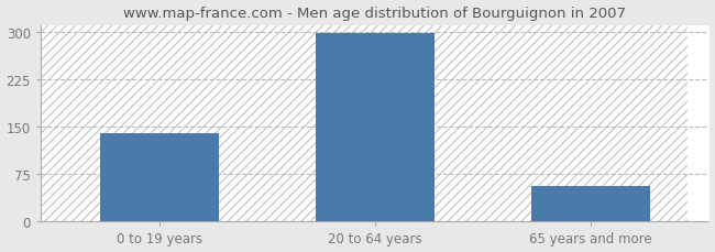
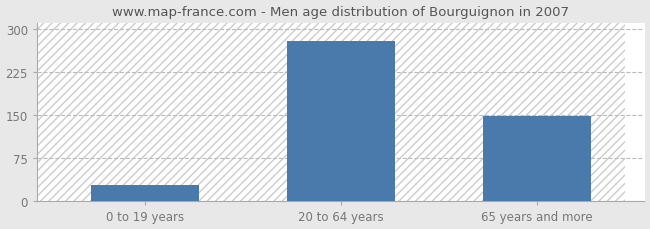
0 to 19 years: 140 -> 28
20 to 64 years: 297 -> 278
65 years and more: 57 -> 148
